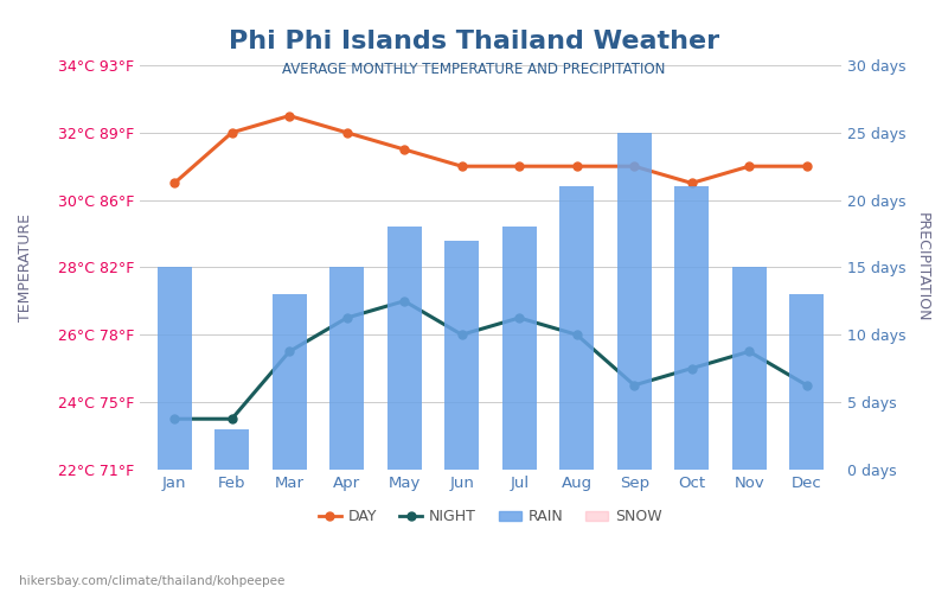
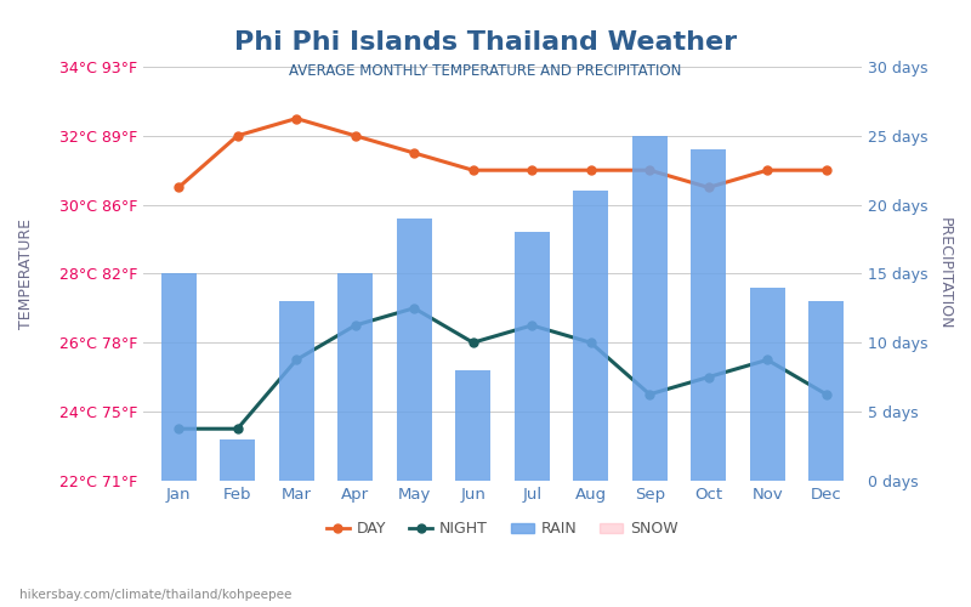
RAIN/May: 18 days -> 19 days
RAIN/Jun: 17 days -> 8 days
RAIN/Oct: 21 days -> 24 days
RAIN/Nov: 15 days -> 14 days
